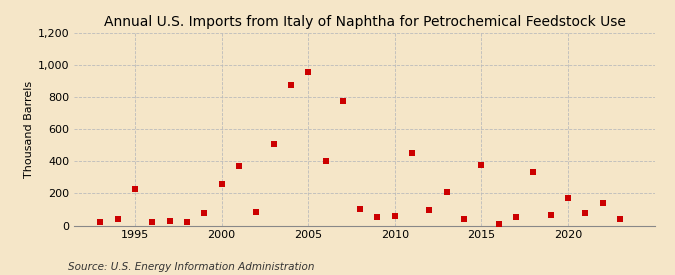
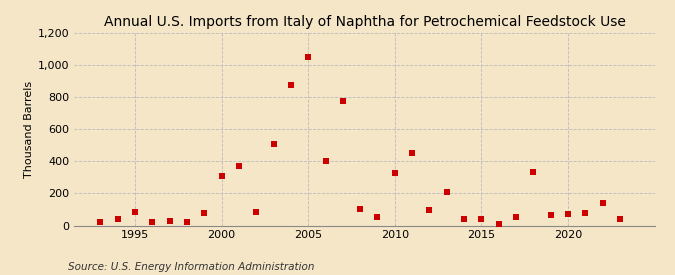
1995: 230 -> 80
2000: 260 -> 310
2005: 960 -> 1,050
2010: 60 -> 330
2015: 380 -> 40
2020: 170 -> 70
